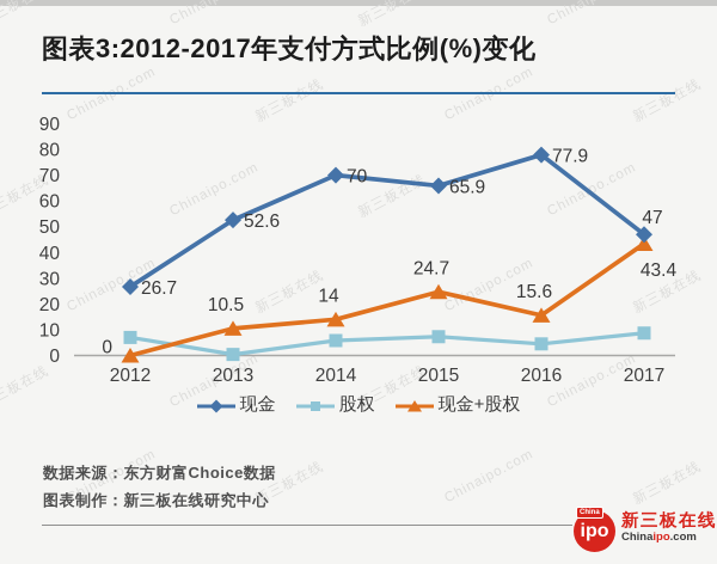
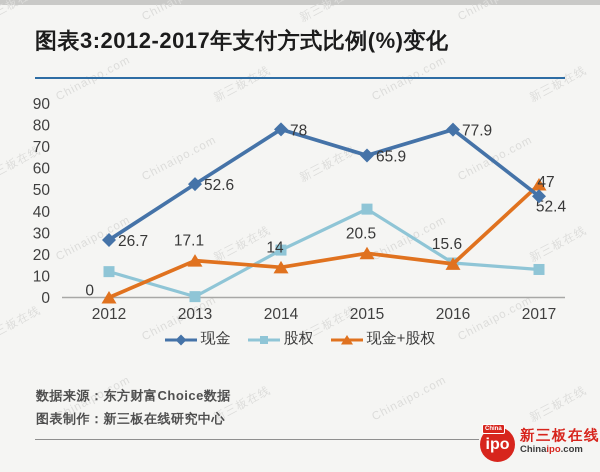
股权/2012: 7 -> 12
现金+股权/2013: 10.5 -> 17.1
现金/2014: 70 -> 78
股权/2014: 6 -> 22
股权/2015: 7 -> 41
现金+股权/2015: 24.7 -> 20.5
股权/2016: 4 -> 16
股权/2017: 9 -> 13
现金+股权/2017: 43.4 -> 52.4
